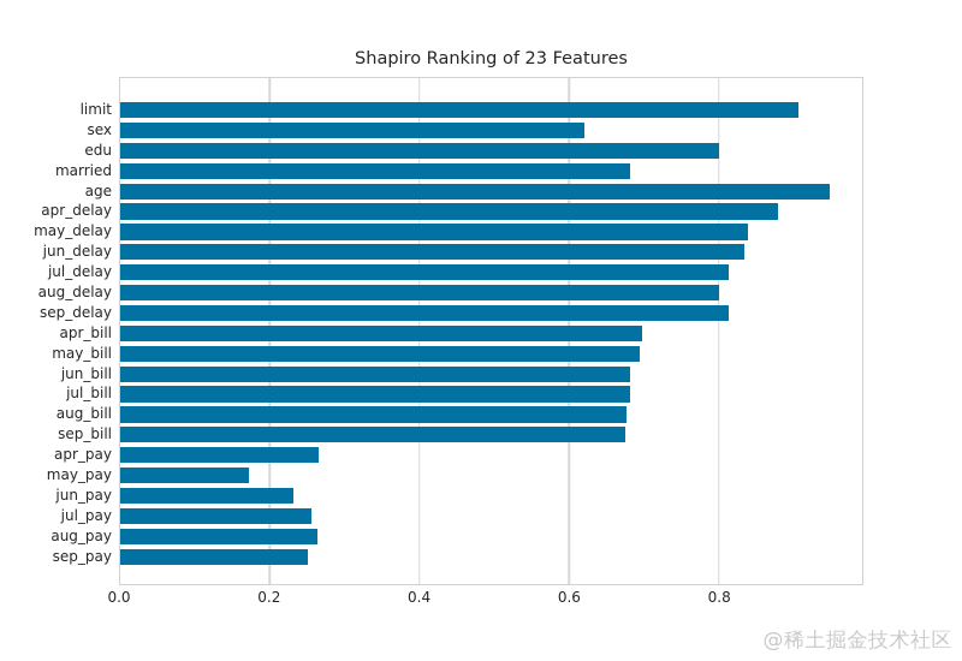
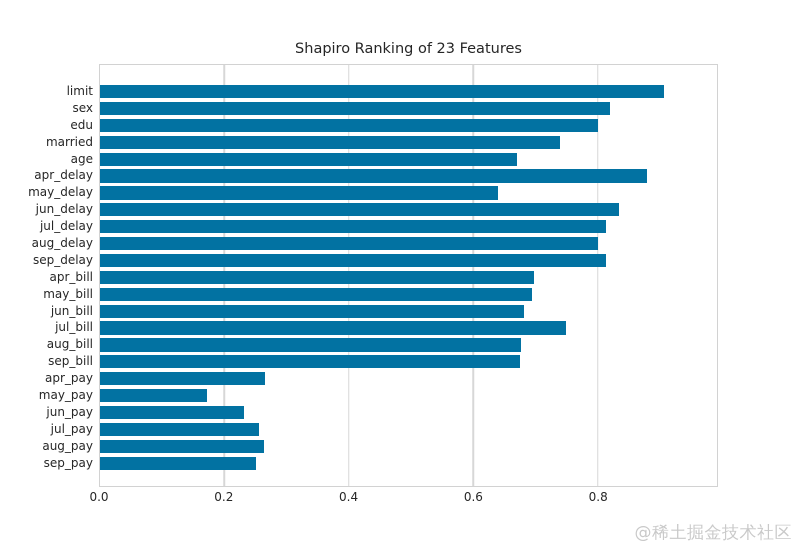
sex: 0.62 -> 0.82
married: 0.68 -> 0.74
age: 0.95 -> 0.67
may_delay: 0.84 -> 0.64
jul_bill: 0.68 -> 0.75
